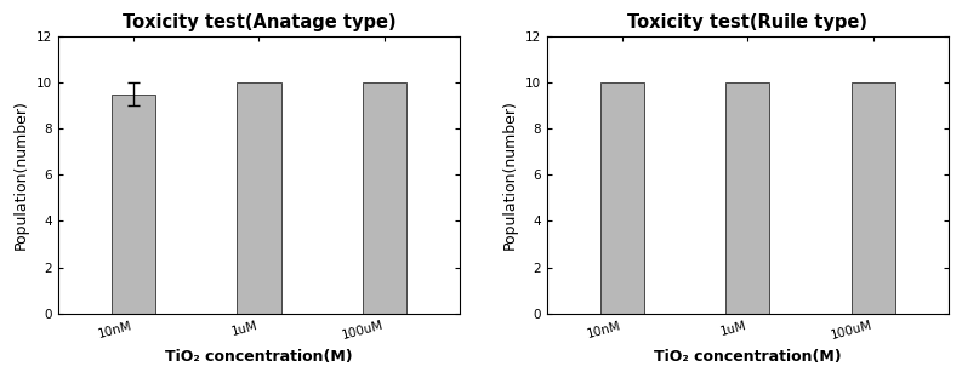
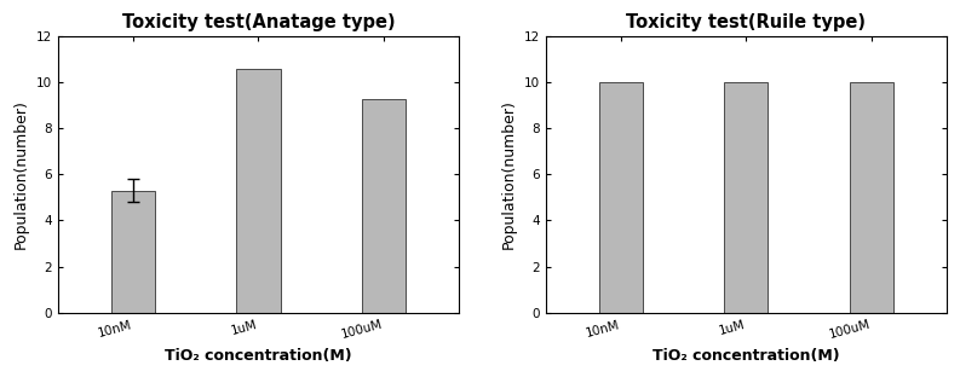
Toxicity test(Anatage type)/10nM: 9.5 -> 5.3
Toxicity test(Anatage type)/1uM: 10.0 -> 10.6
Toxicity test(Anatage type)/100uM: 10.0 -> 9.3
